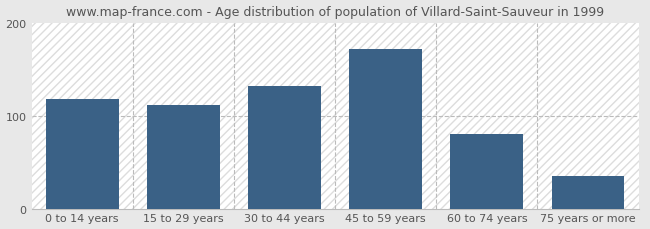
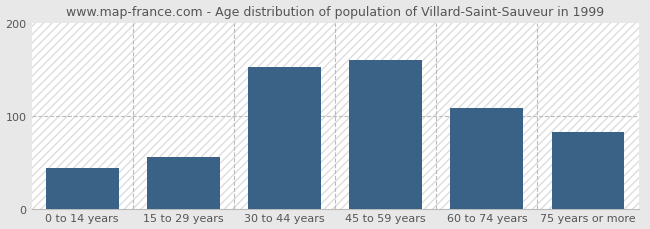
0 to 14 years: 118 -> 44
15 to 29 years: 112 -> 56
30 to 44 years: 132 -> 152
45 to 59 years: 172 -> 160
60 to 74 years: 80 -> 108
75 years or more: 35 -> 82
